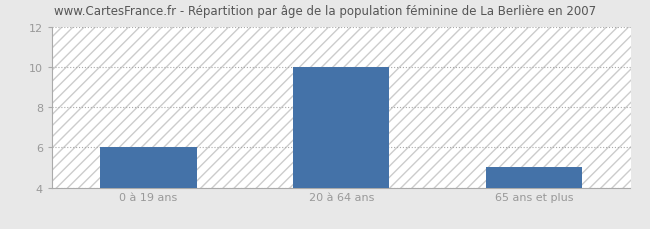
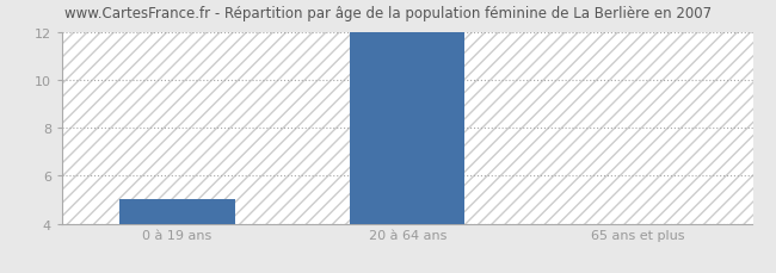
0 à 19 ans: 6 -> 5
20 à 64 ans: 10 -> 12
65 ans et plus: 5 -> 4
